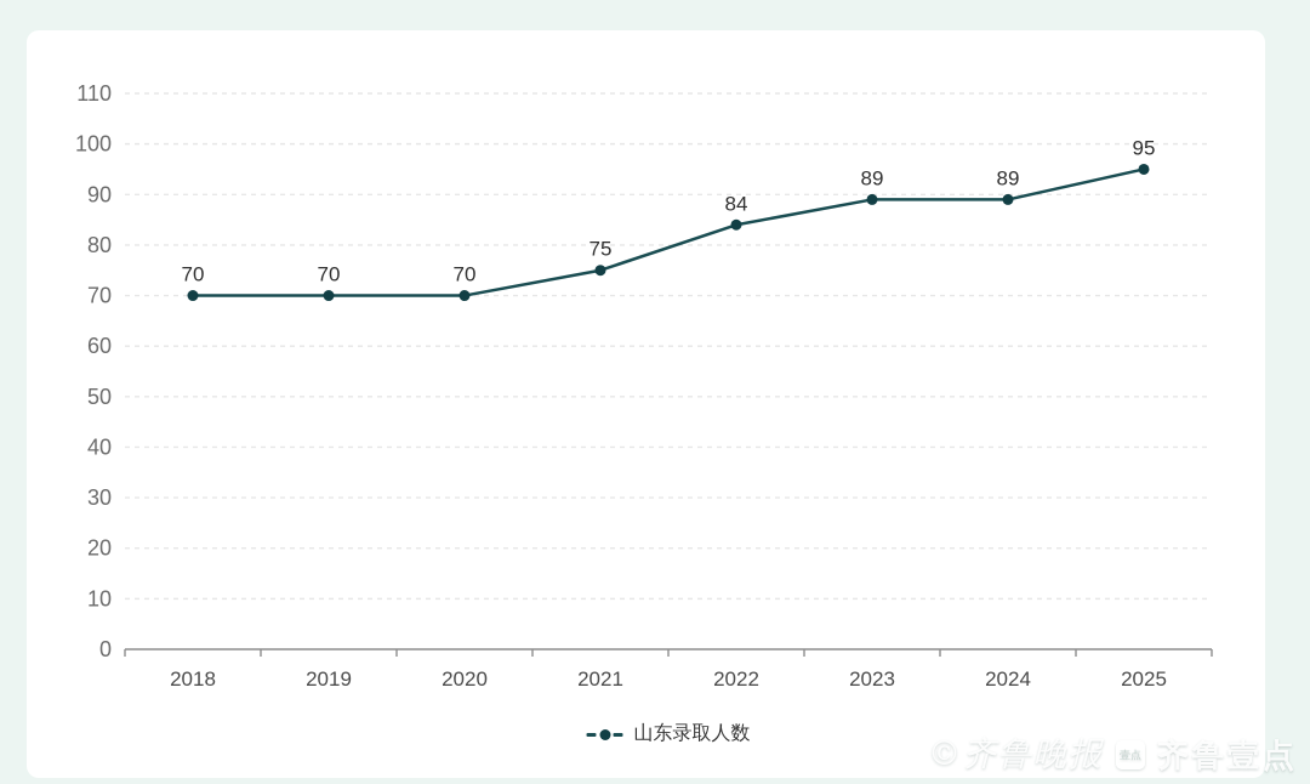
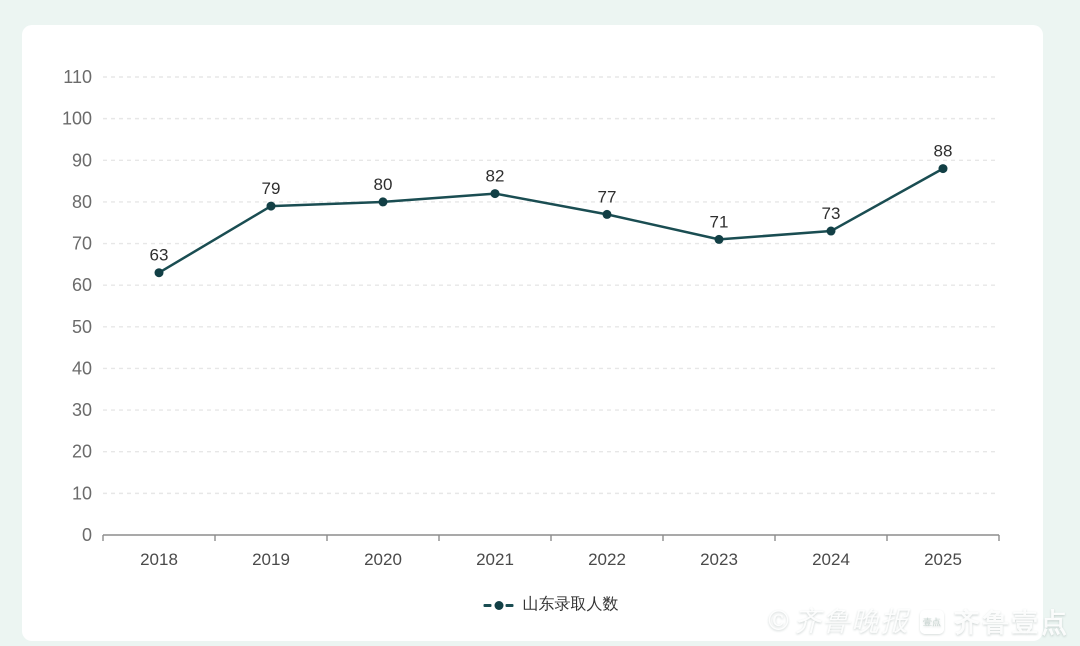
2018: 70 -> 63
2019: 70 -> 79
2020: 70 -> 80
2021: 75 -> 82
2022: 84 -> 77
2023: 89 -> 71
2024: 89 -> 73
2025: 95 -> 88
